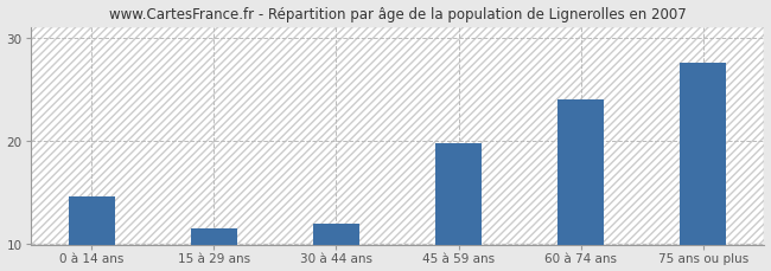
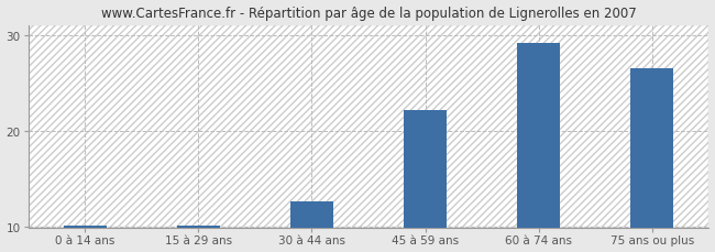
0 à 14 ans: 14.6 -> 10.2
15 à 29 ans: 11.6 -> 10.2
30 à 44 ans: 12.0 -> 12.7
45 à 59 ans: 19.8 -> 22.2
60 à 74 ans: 24.0 -> 29.2
75 ans ou plus: 27.6 -> 26.5
